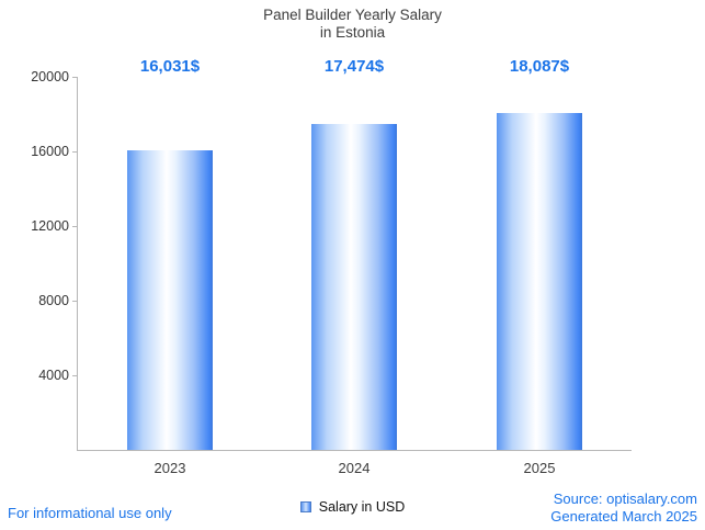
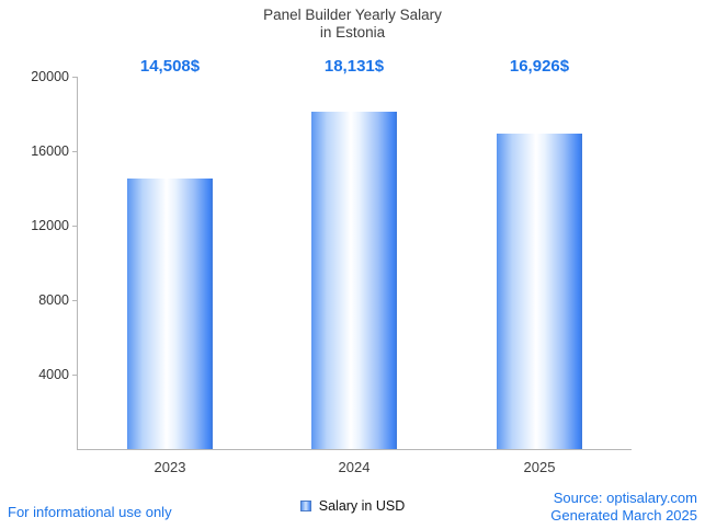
2023: 16,031 -> 14,508
2024: 17,474 -> 18,131
2025: 18,087 -> 16,926
